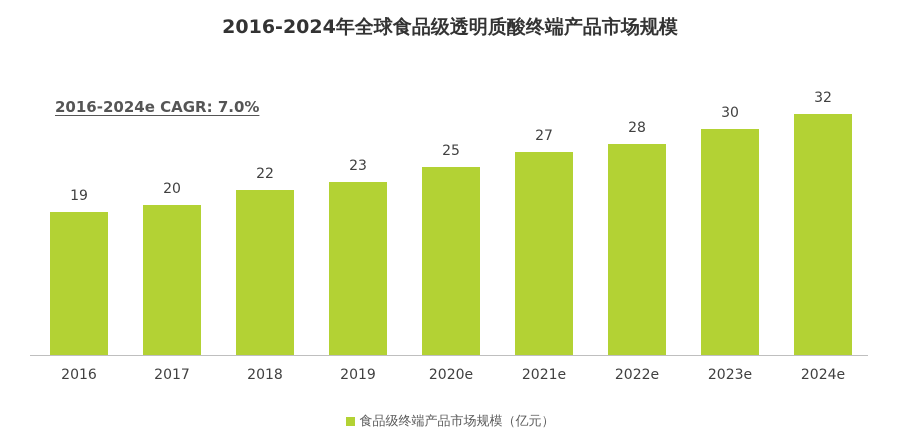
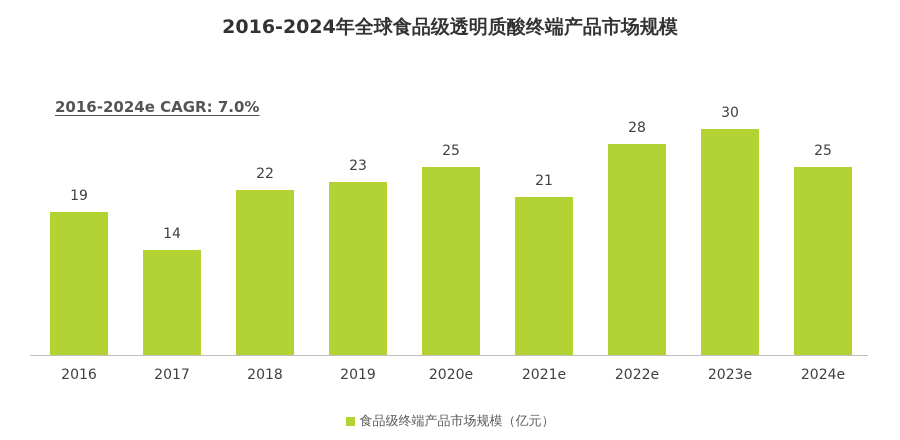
2017: 20 -> 14
2021e: 27 -> 21
2024e: 32 -> 25
